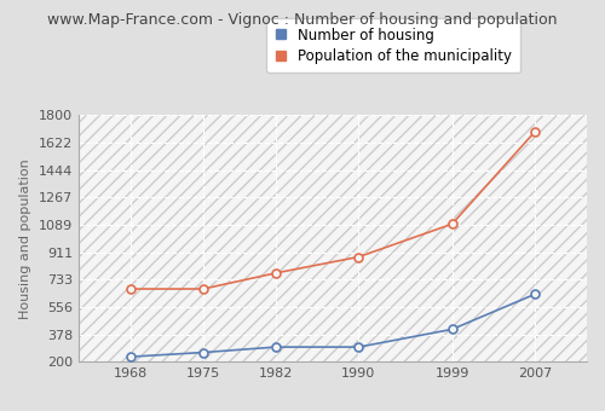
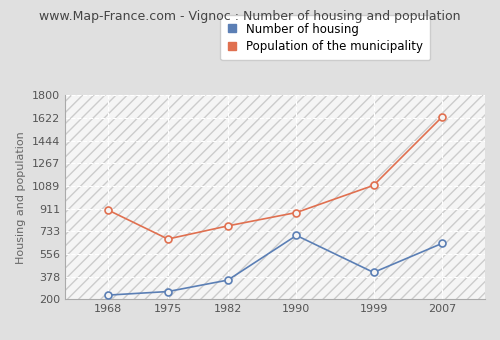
Population of the municipality/1968: 670 -> 900
Number of housing/1982: 300 -> 350
Number of housing/1990: 300 -> 700
Population of the municipality/2007: 1690 -> 1630
